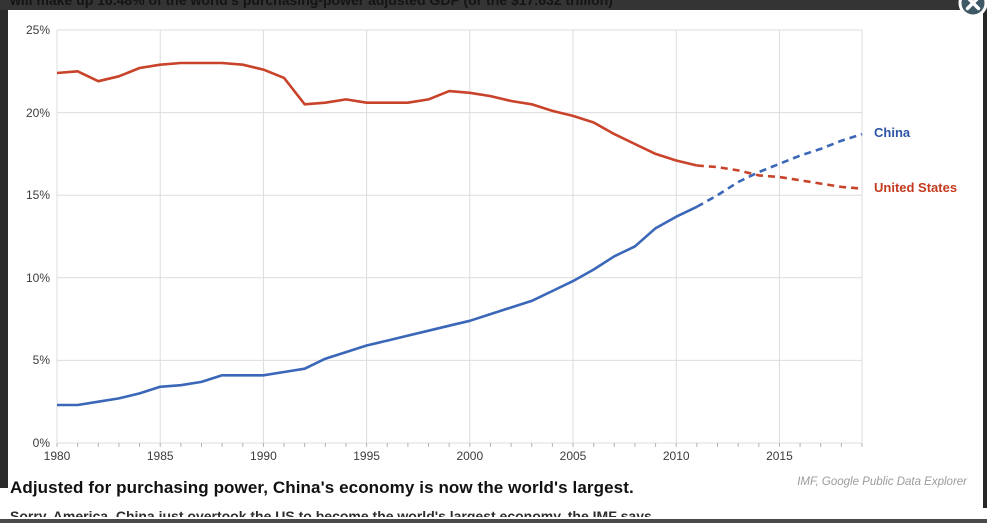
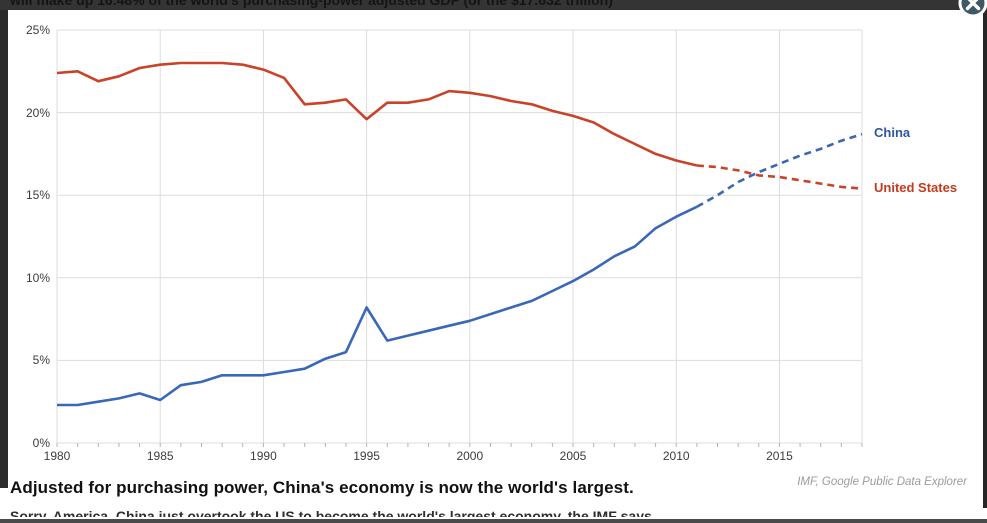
China/1985: 3.4% -> 2.6%
China/1995: 5.9% -> 8.2%
United States/1995: 20.6% -> 19.6%
